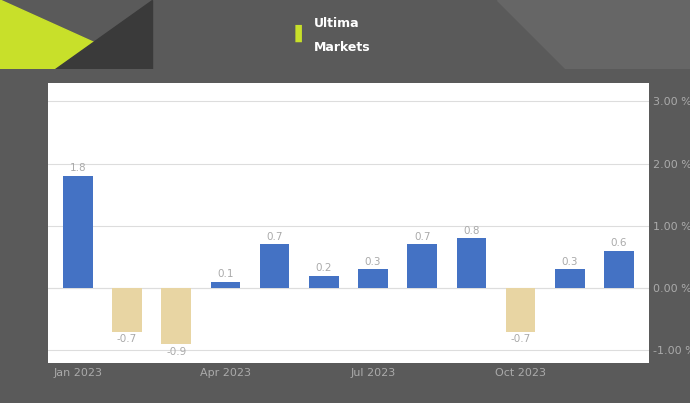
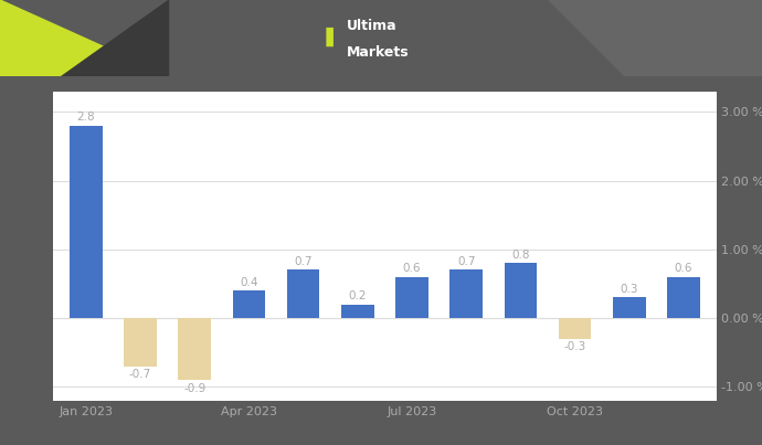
Jan 2023: 1.8 -> 2.8
Apr 2023: 0.1 -> 0.4
Jul 2023: 0.3 -> 0.6
Oct 2023: -0.7 -> -0.3
